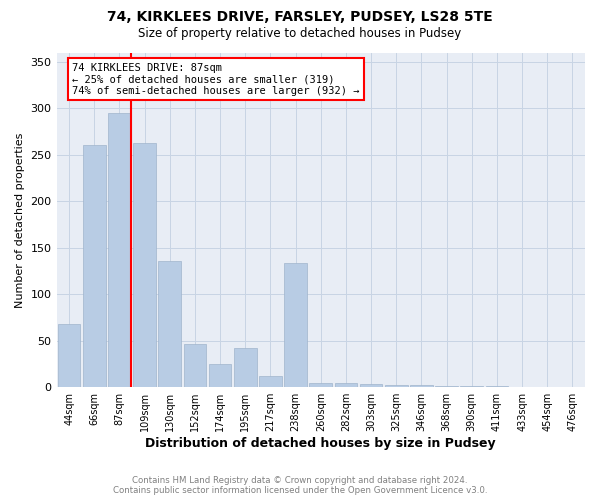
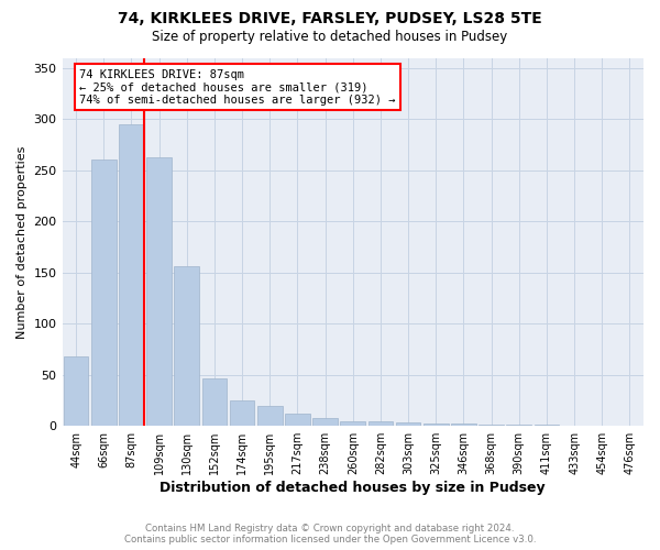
130sqm: 136 -> 156
195sqm: 42 -> 20
238sqm: 134 -> 8
